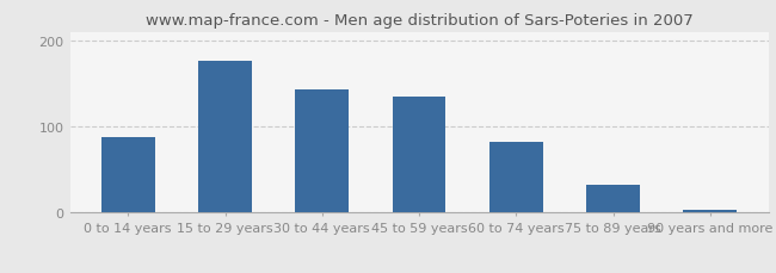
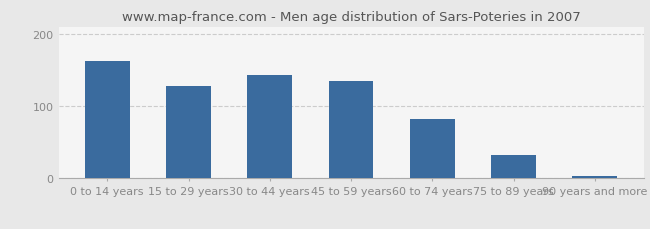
0 to 14 years: 88 -> 163
15 to 29 years: 176 -> 128
